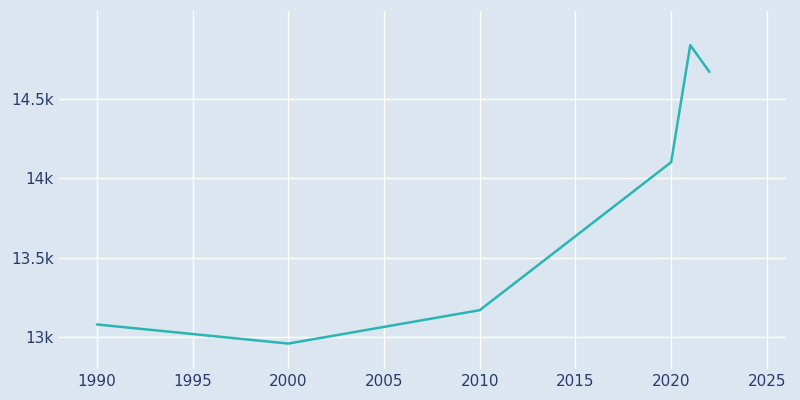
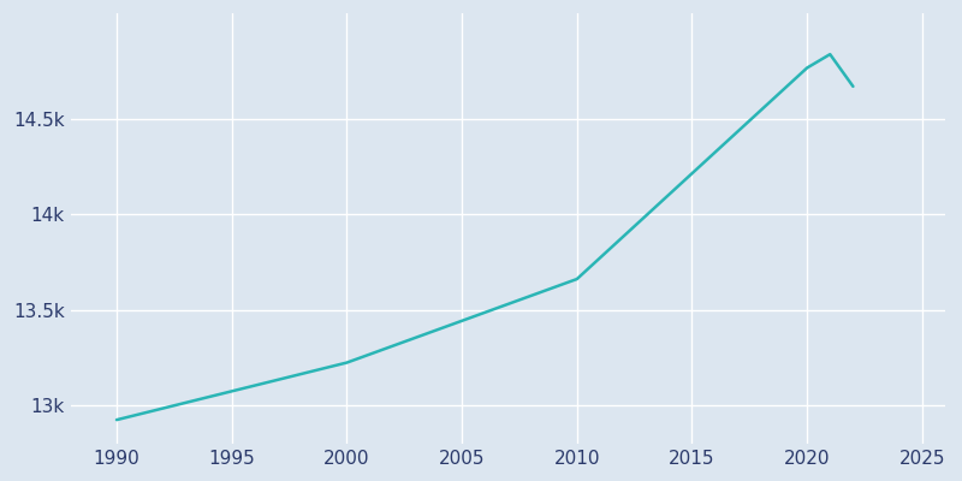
1990: 13.08k -> 12.92k
2000: 12.96k -> 13.22k
2010: 13.17k -> 13.66k
2020: 14.10k -> 14.76k
